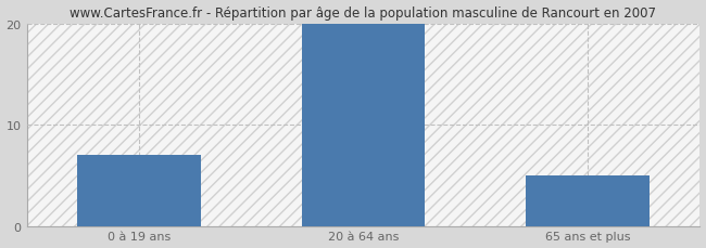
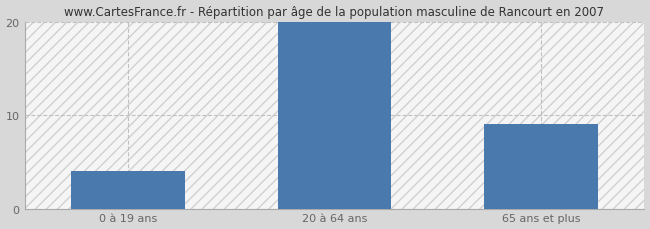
0 à 19 ans: 7 -> 4
65 ans et plus: 5 -> 9
